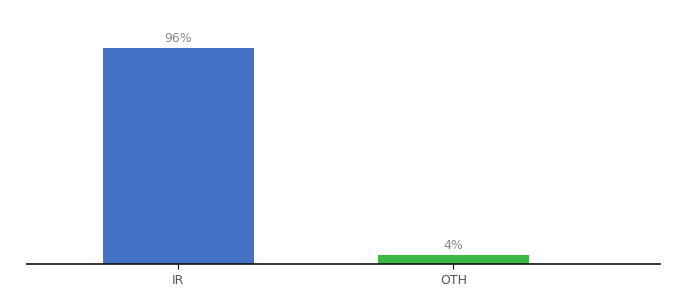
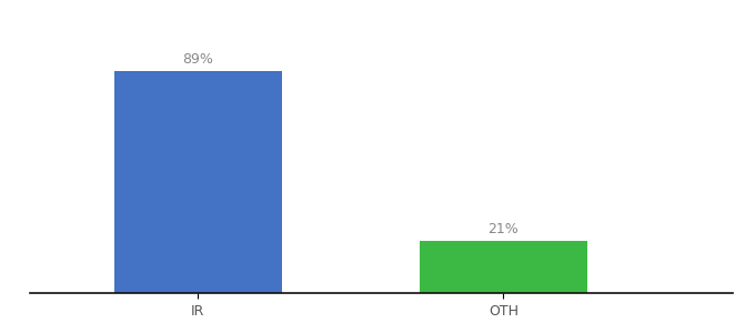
IR: 96% -> 89%
OTH: 4% -> 21%
